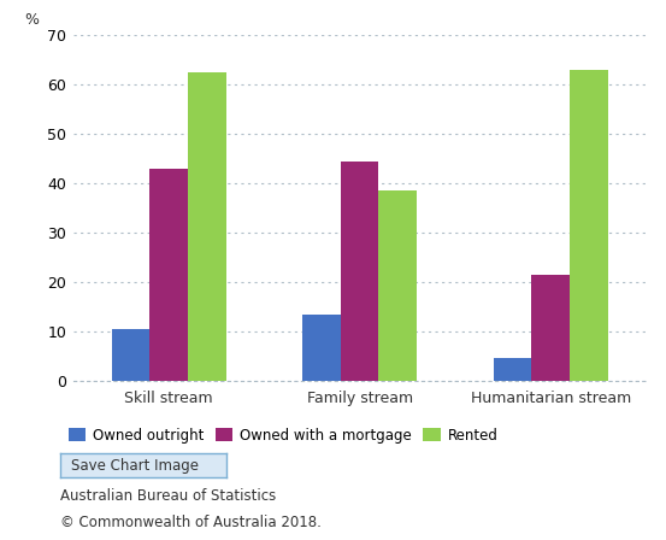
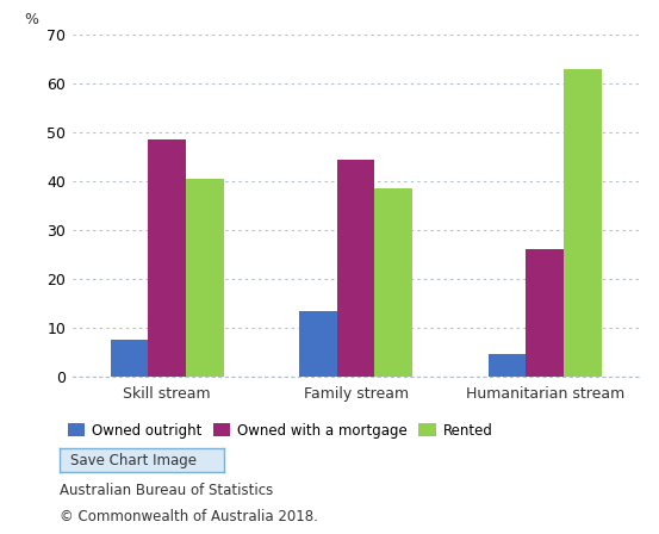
Owned outright/Skill stream: 10.5 -> 7.5
Owned with a mortgage/Skill stream: 43.0 -> 48.5
Rented/Skill stream: 62.5 -> 40.5
Owned with a mortgage/Humanitarian stream: 21.5 -> 26.0
